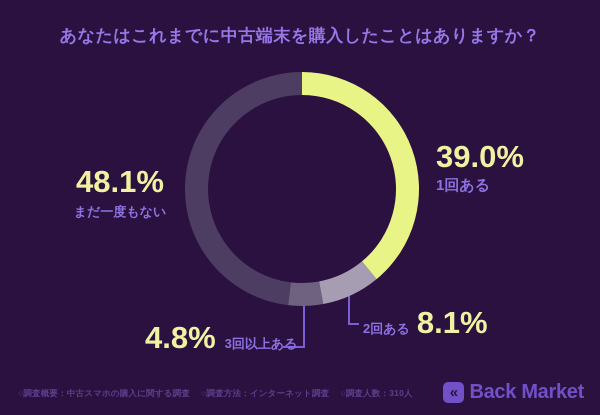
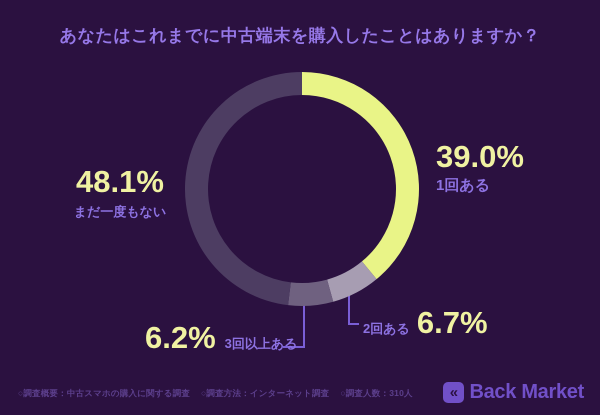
2回ある: 8.1% -> 6.7%
3回以上ある: 4.8% -> 6.2%
